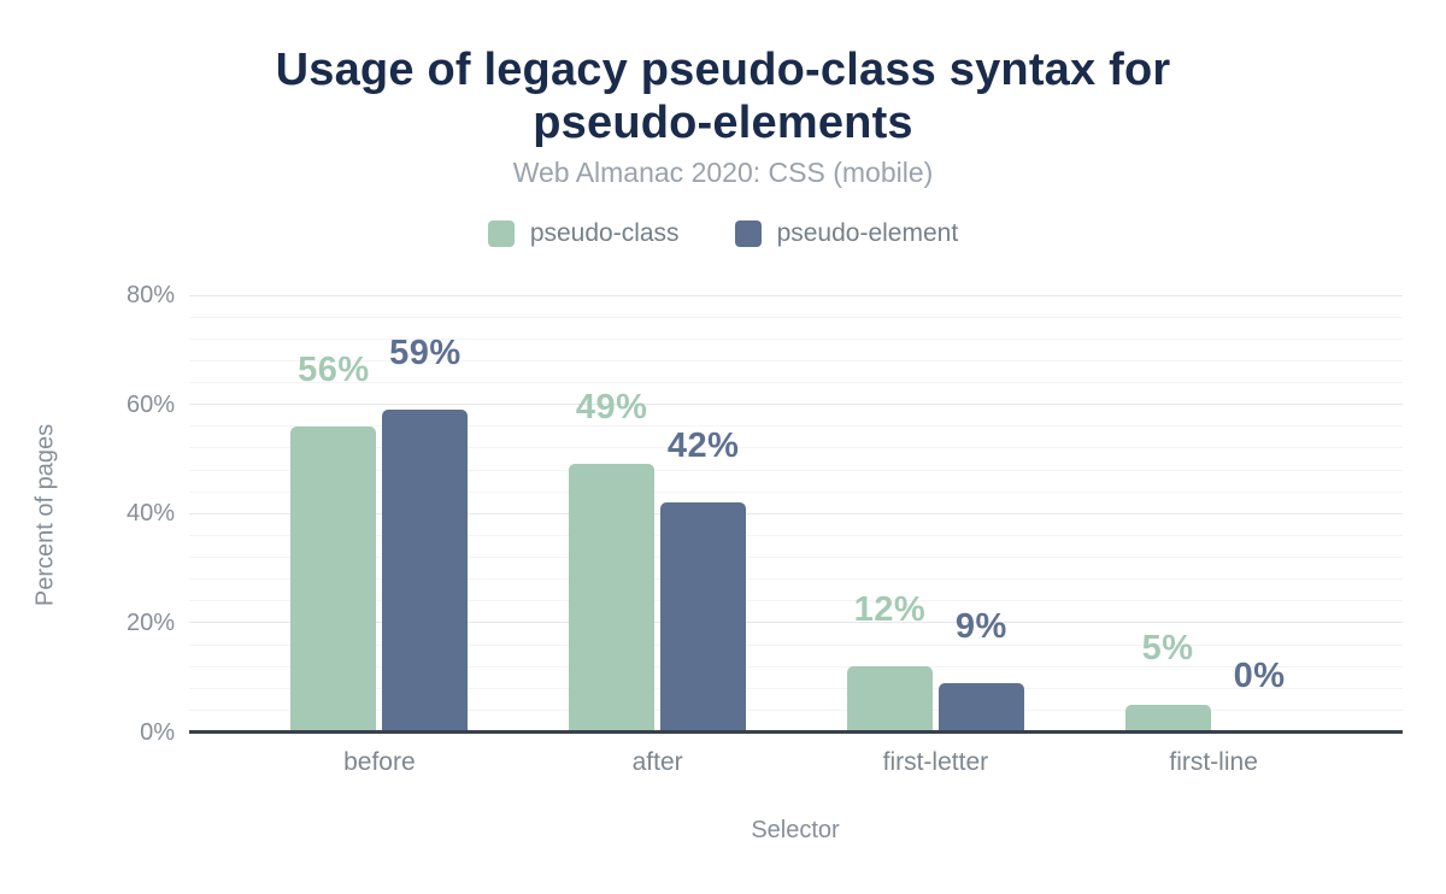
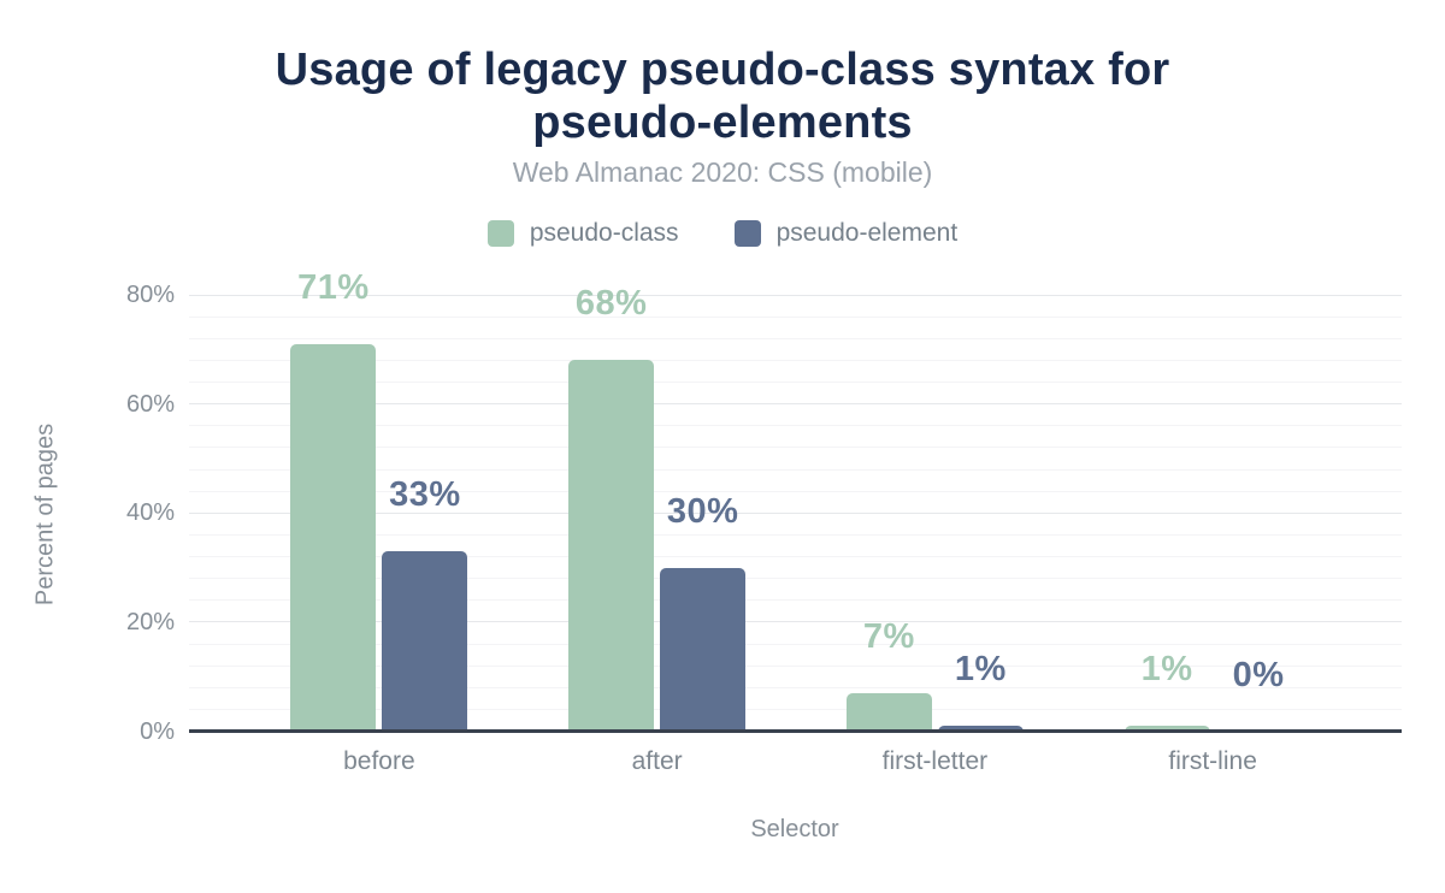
pseudo-class/before: 56% -> 71%
pseudo-element/before: 59% -> 33%
pseudo-class/after: 49% -> 68%
pseudo-element/after: 42% -> 30%
pseudo-class/first-letter: 12% -> 7%
pseudo-element/first-letter: 9% -> 1%
pseudo-class/first-line: 5% -> 1%
